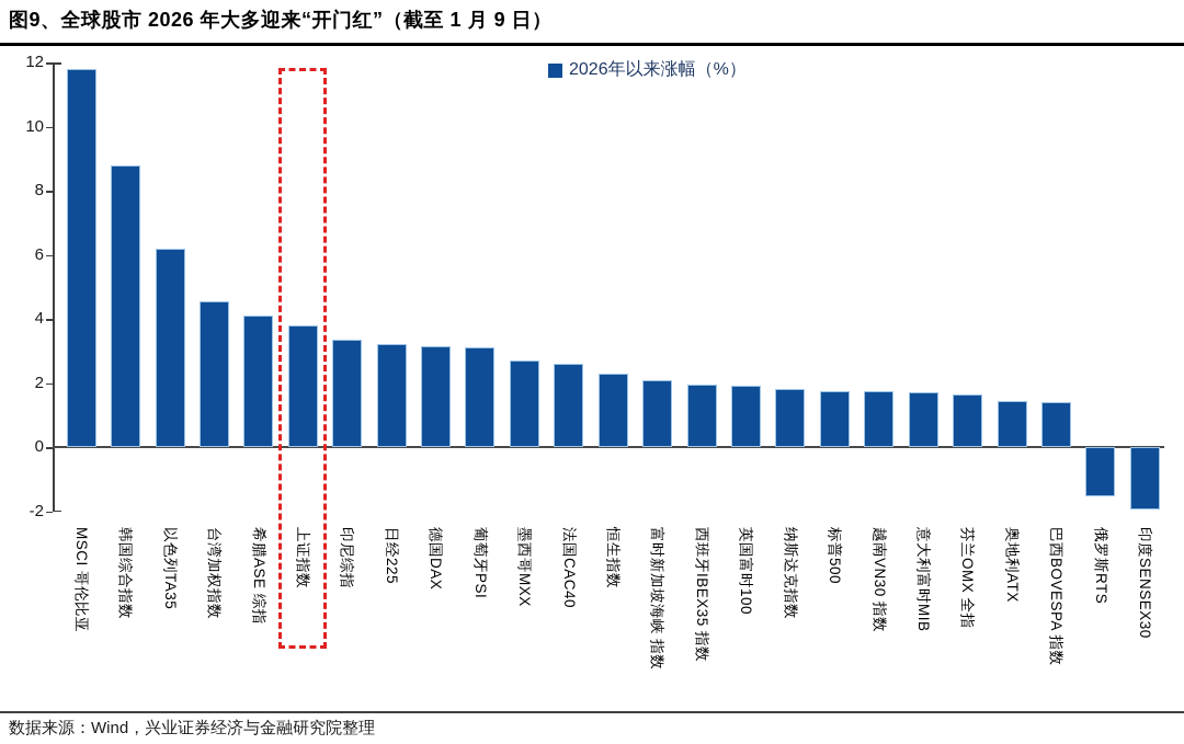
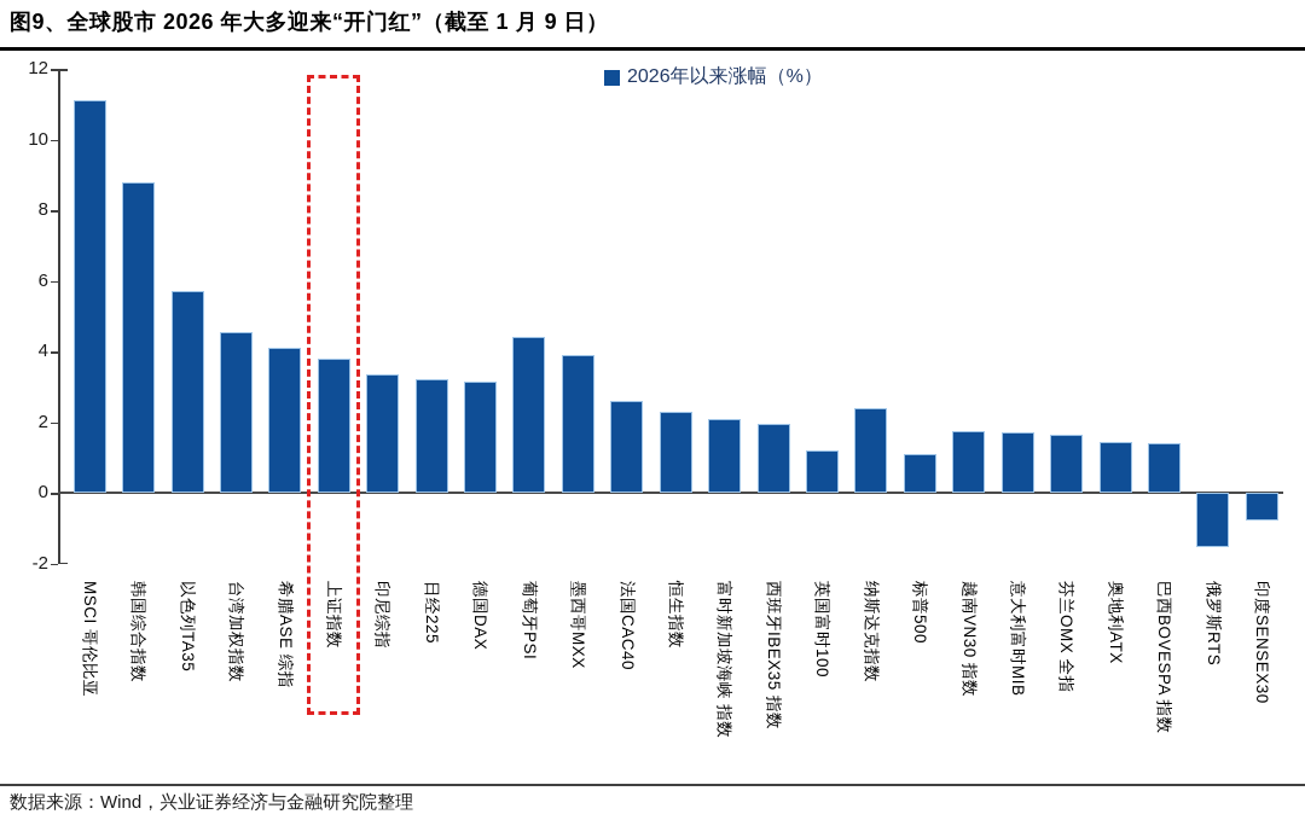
MSCI 哥伦比亚: 11.8 -> 11.1
以色列TA35: 6.2 -> 5.7
葡萄牙PSI: 3.1 -> 4.4
墨西哥MXX: 2.7 -> 3.9
英国富时100: 1.9 -> 1.2
纳斯达克指数: 1.8 -> 2.4
标普500: 1.8 -> 1.1
印度SENSEX30: -1.9 -> -0.8
